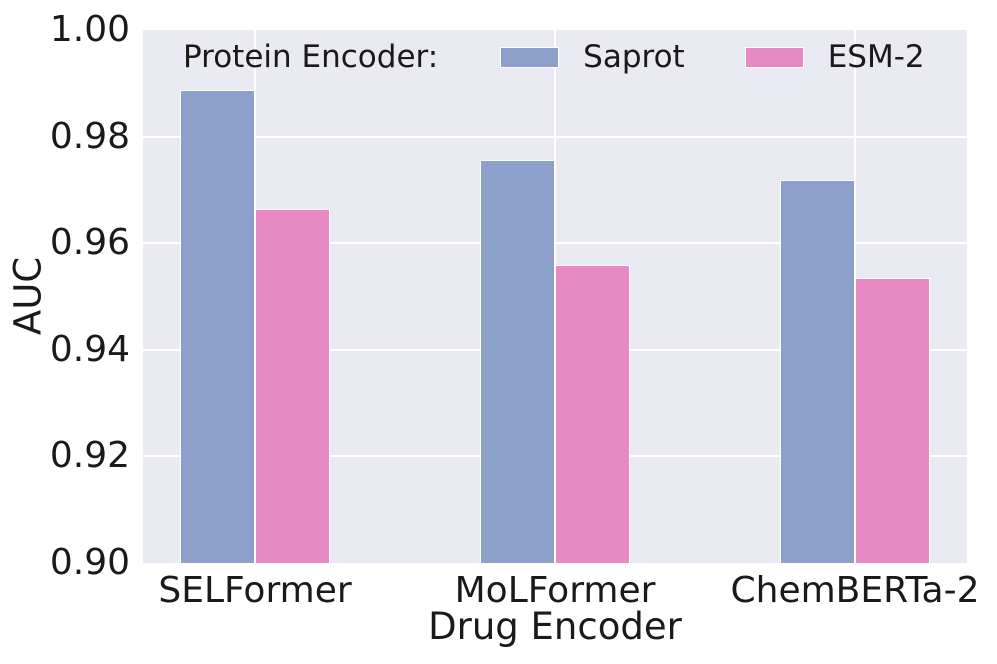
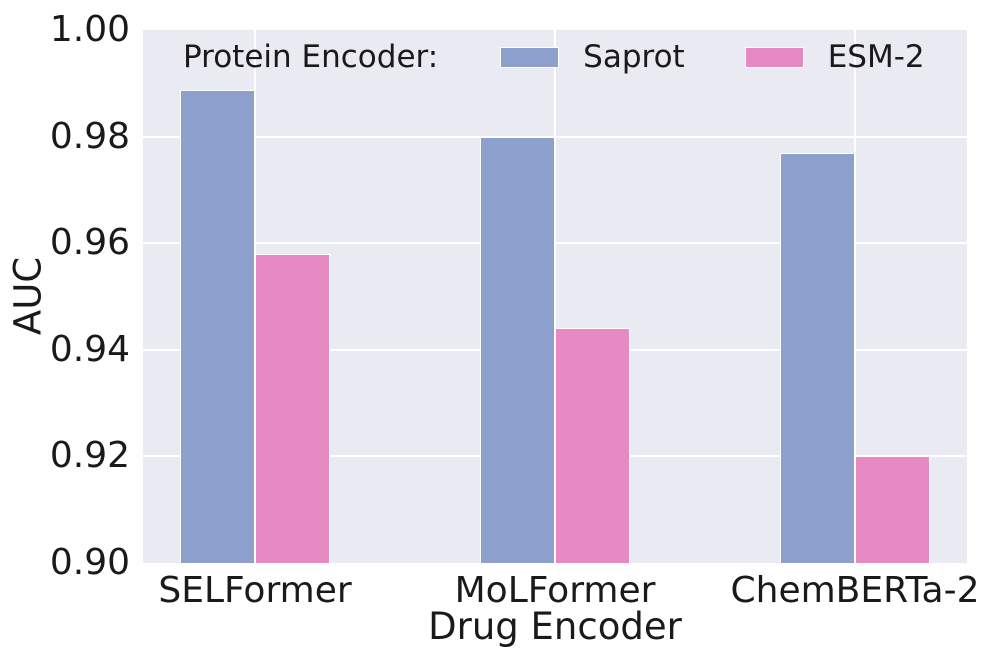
ESM-2/SELFormer: 0.967 -> 0.958
Saprot/MoLFormer: 0.976 -> 0.980
ESM-2/MoLFormer: 0.956 -> 0.944
Saprot/ChemBERTa-2: 0.972 -> 0.977
ESM-2/ChemBERTa-2: 0.953 -> 0.920
